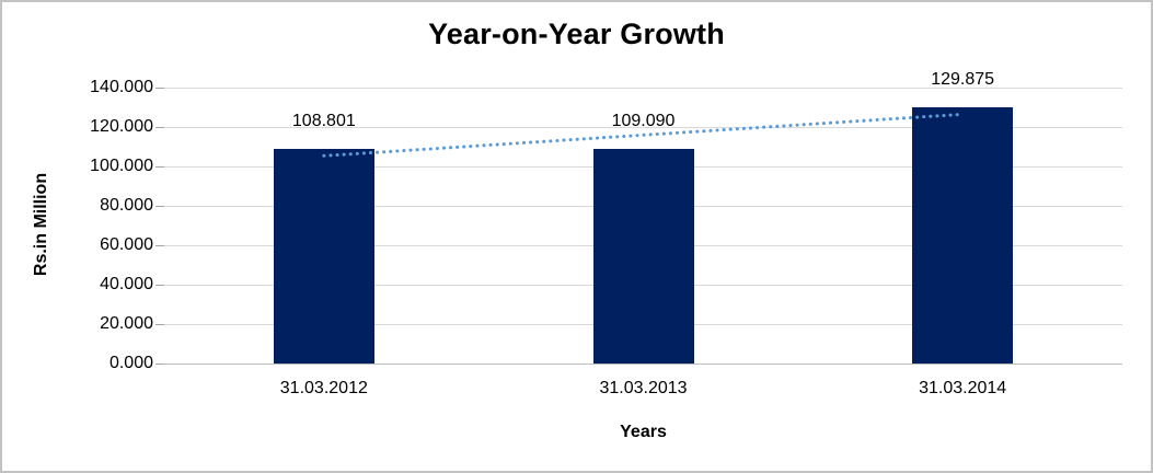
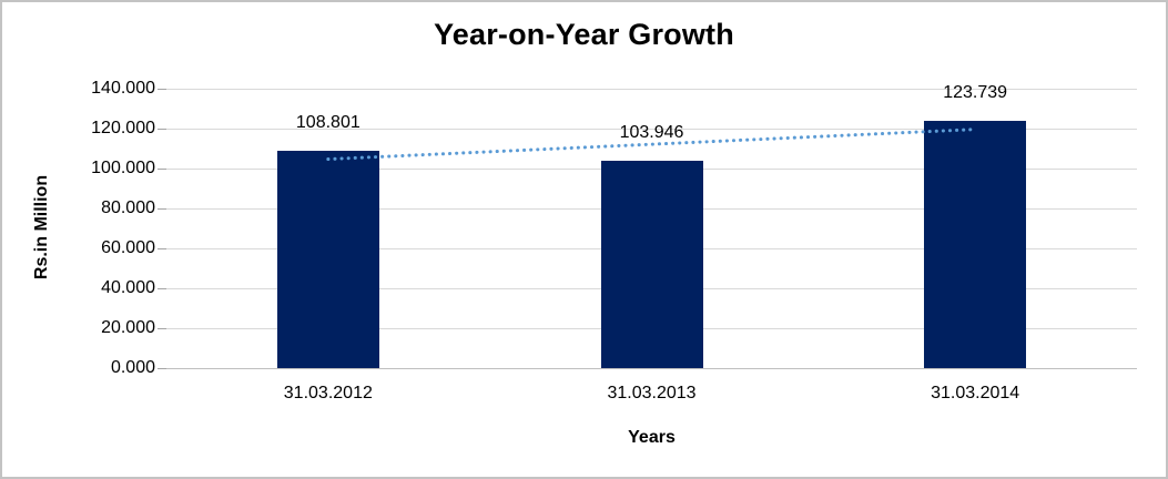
31.03.2013: 109.090 -> 103.946
31.03.2014: 129.875 -> 123.739
